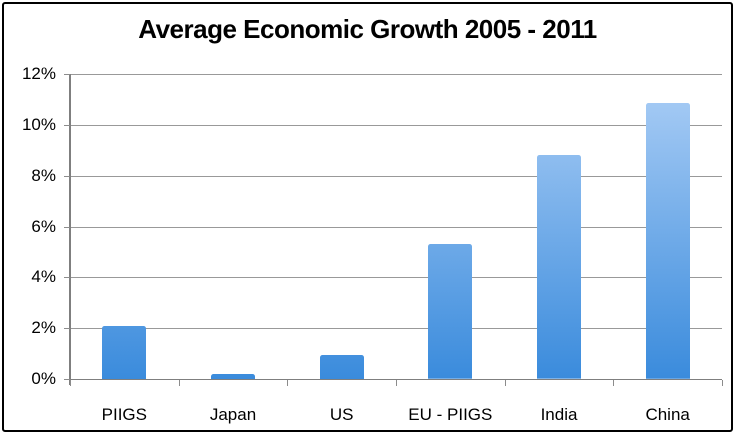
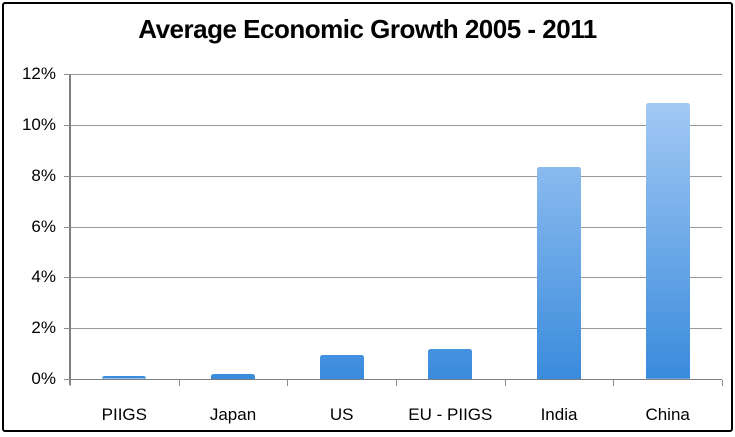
PIIGS: 2.1% -> 0.1%
EU - PIIGS: 5.3% -> 1.2%
India: 8.8% -> 8.3%
